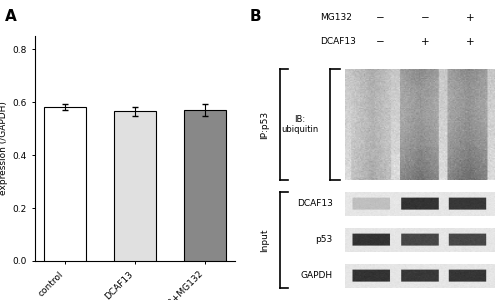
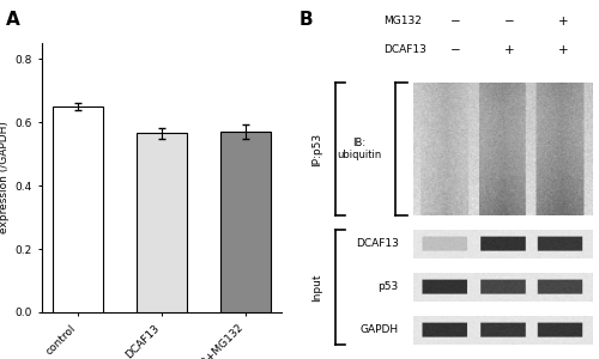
control: 0.583 -> 0.650
